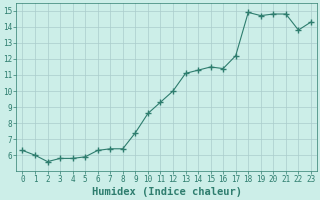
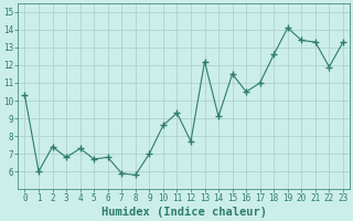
0: 6.3 -> 10.3
2: 5.6 -> 7.4
3: 5.8 -> 6.8
4: 5.8 -> 7.3
5: 5.9 -> 6.7
6: 6.3 -> 6.8
7: 6.4 -> 5.9
8: 6.4 -> 5.8
9: 7.4 -> 7.0
12: 10.0 -> 7.7
13: 11.1 -> 12.2
14: 11.3 -> 9.1
16: 11.4 -> 10.5
17: 12.2 -> 11.0
18: 14.9 -> 12.6
19: 14.7 -> 14.1
20: 14.8 -> 13.4
21: 14.8 -> 13.3
22: 13.8 -> 11.9
23: 14.3 -> 13.3
